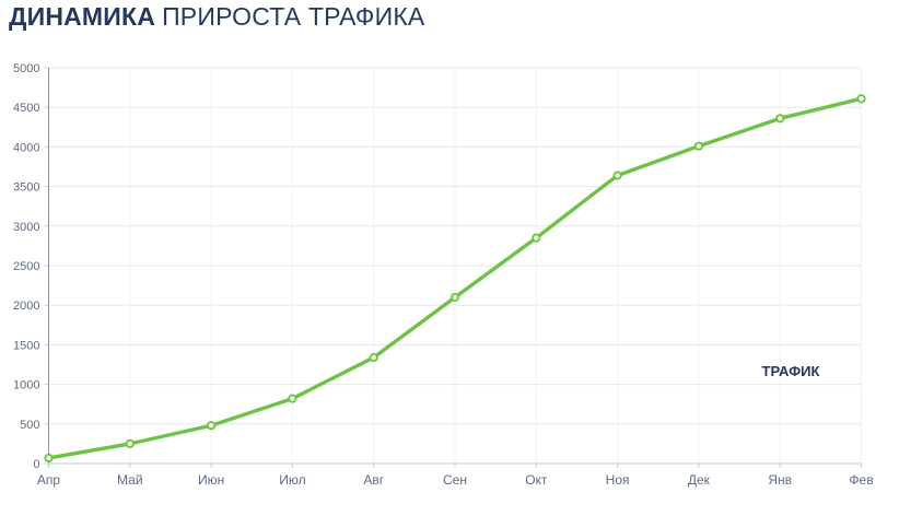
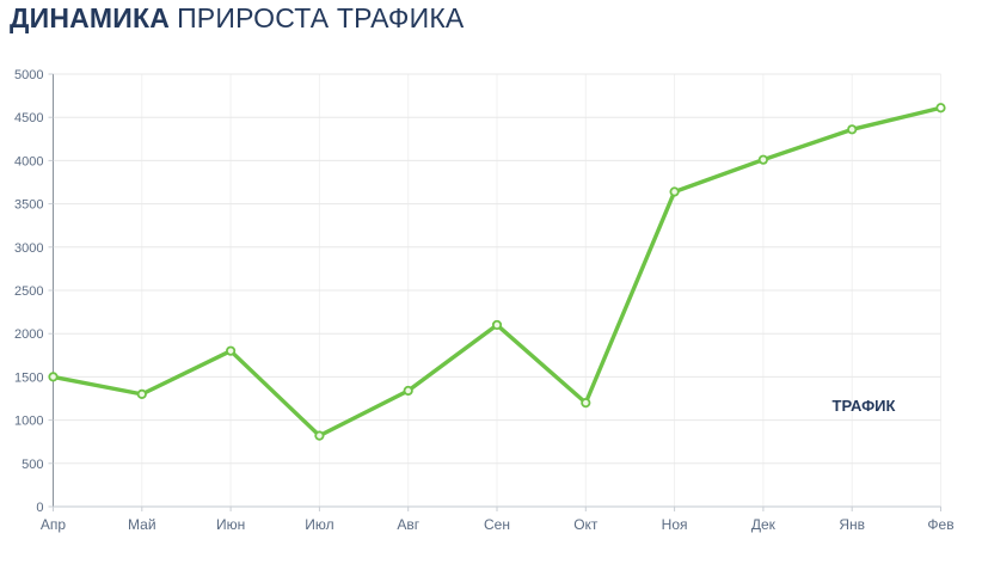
Апр: 100 -> 1500
Май: 200 -> 1300
Июн: 500 -> 1800
Окт: 2800 -> 1200
